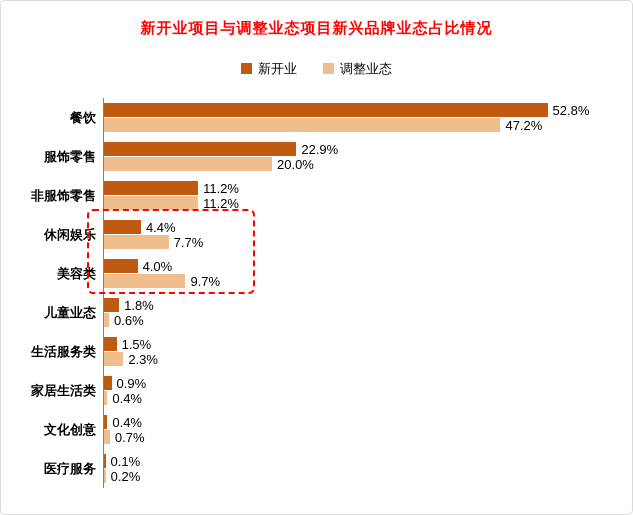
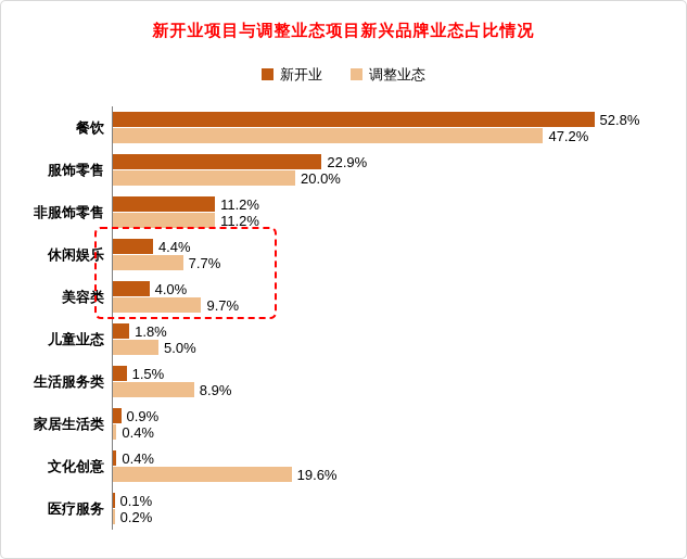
调整业态/儿童业态: 0.6% -> 5.0%
调整业态/生活服务类: 2.3% -> 8.9%
调整业态/文化创意: 0.7% -> 19.6%
